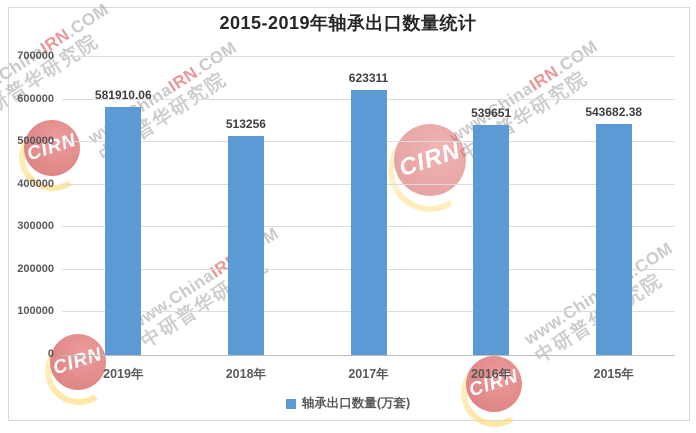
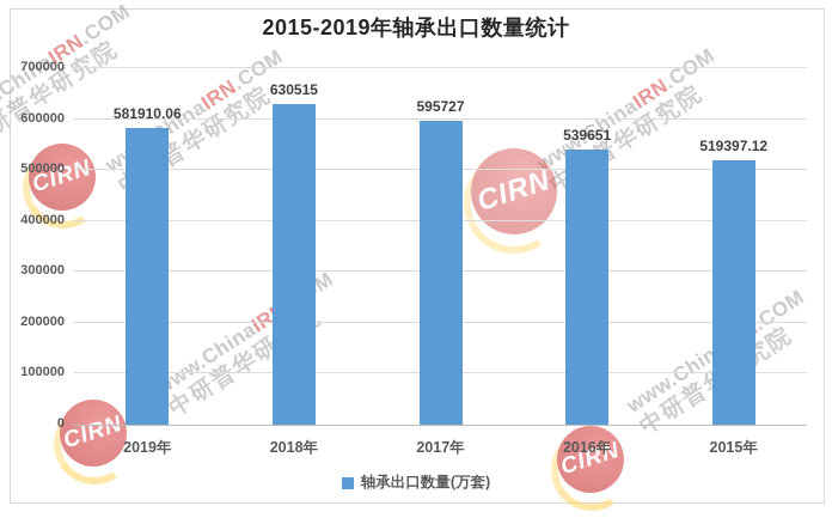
2018年: 513256 -> 630515
2017年: 623311 -> 595727
2015年: 543682.38 -> 519397.12
